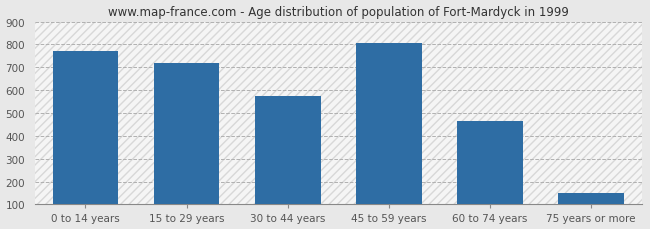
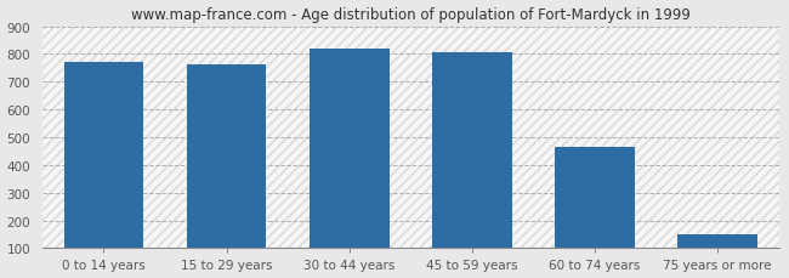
15 to 29 years: 720 -> 762
30 to 44 years: 575 -> 820
